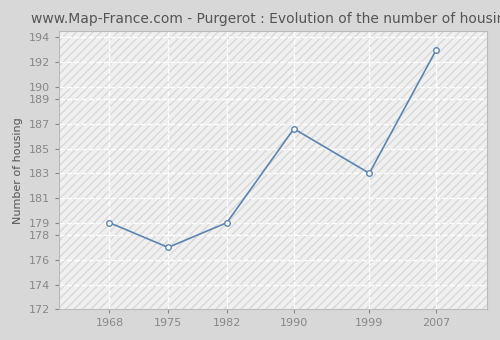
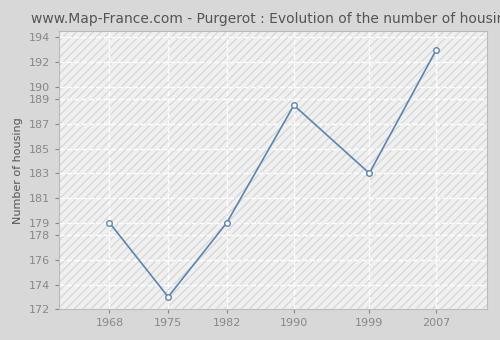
1975: 177.0 -> 173.0
1990: 186.6 -> 188.5
